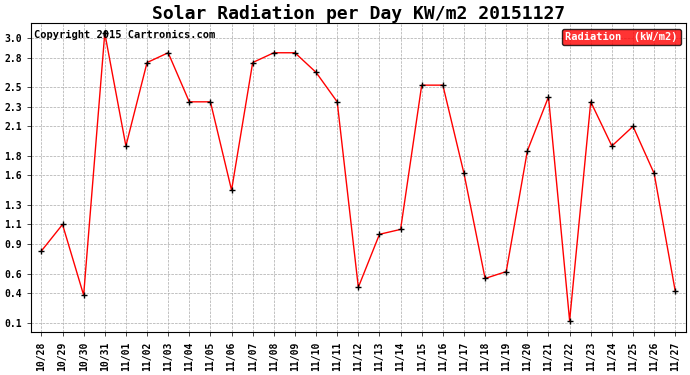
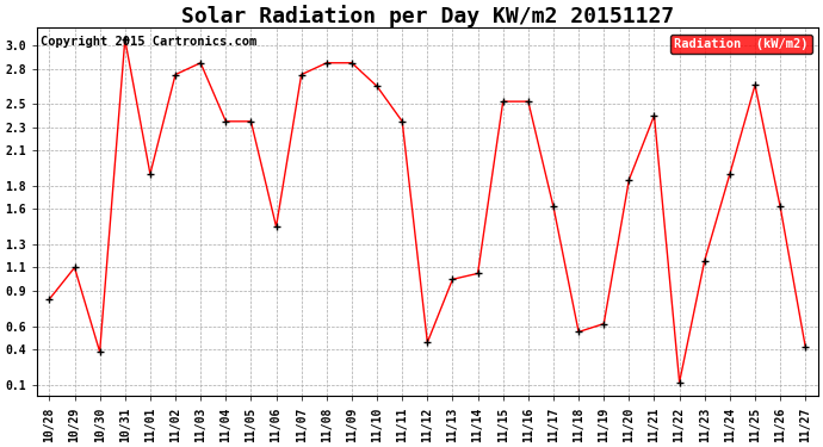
11/23: 2.35 -> 1.16
11/25: 2.10 -> 2.66
